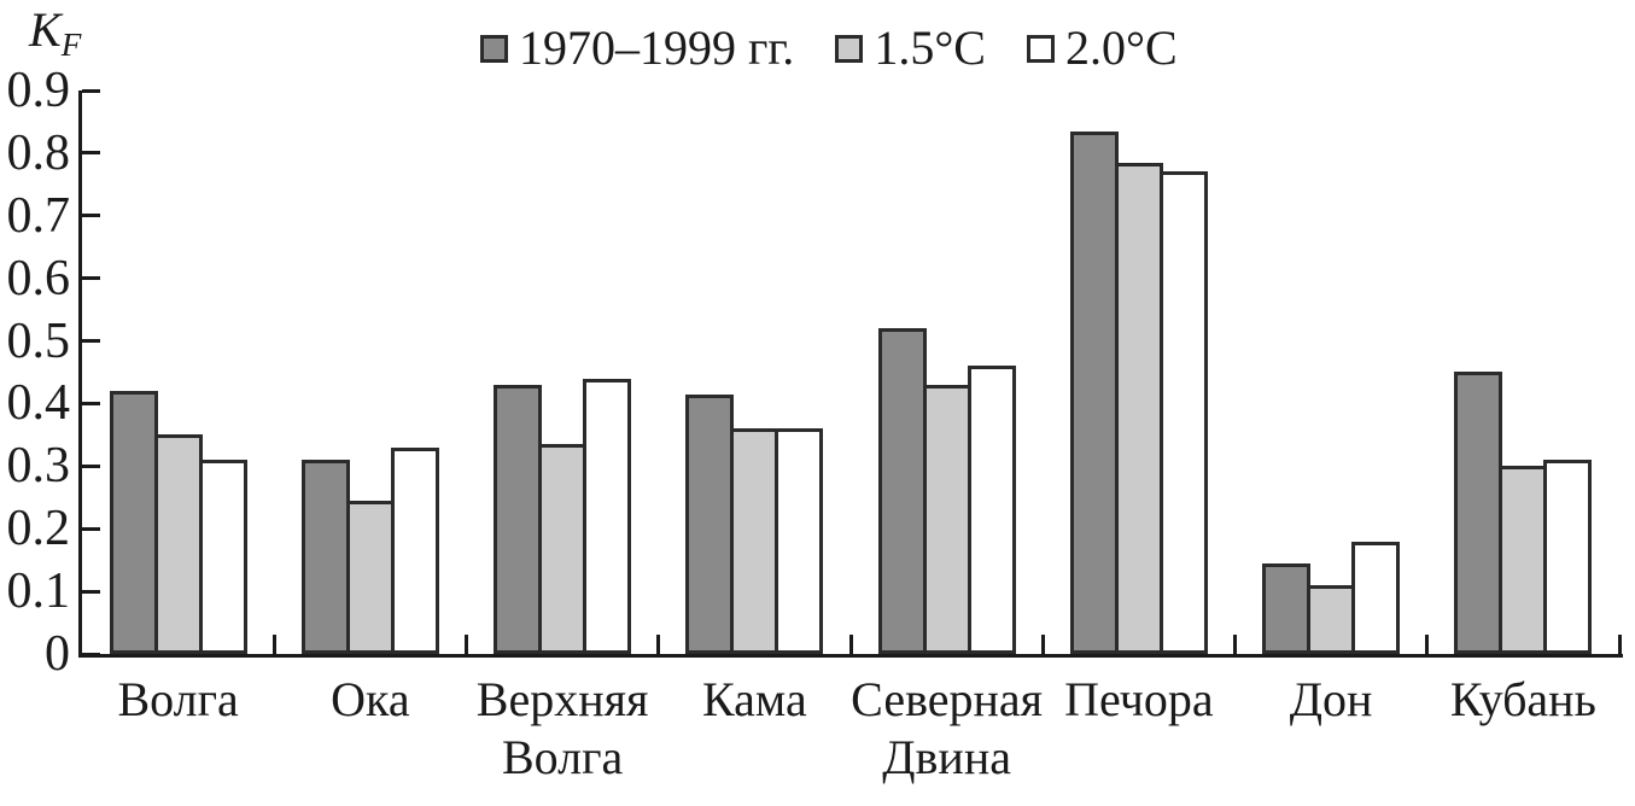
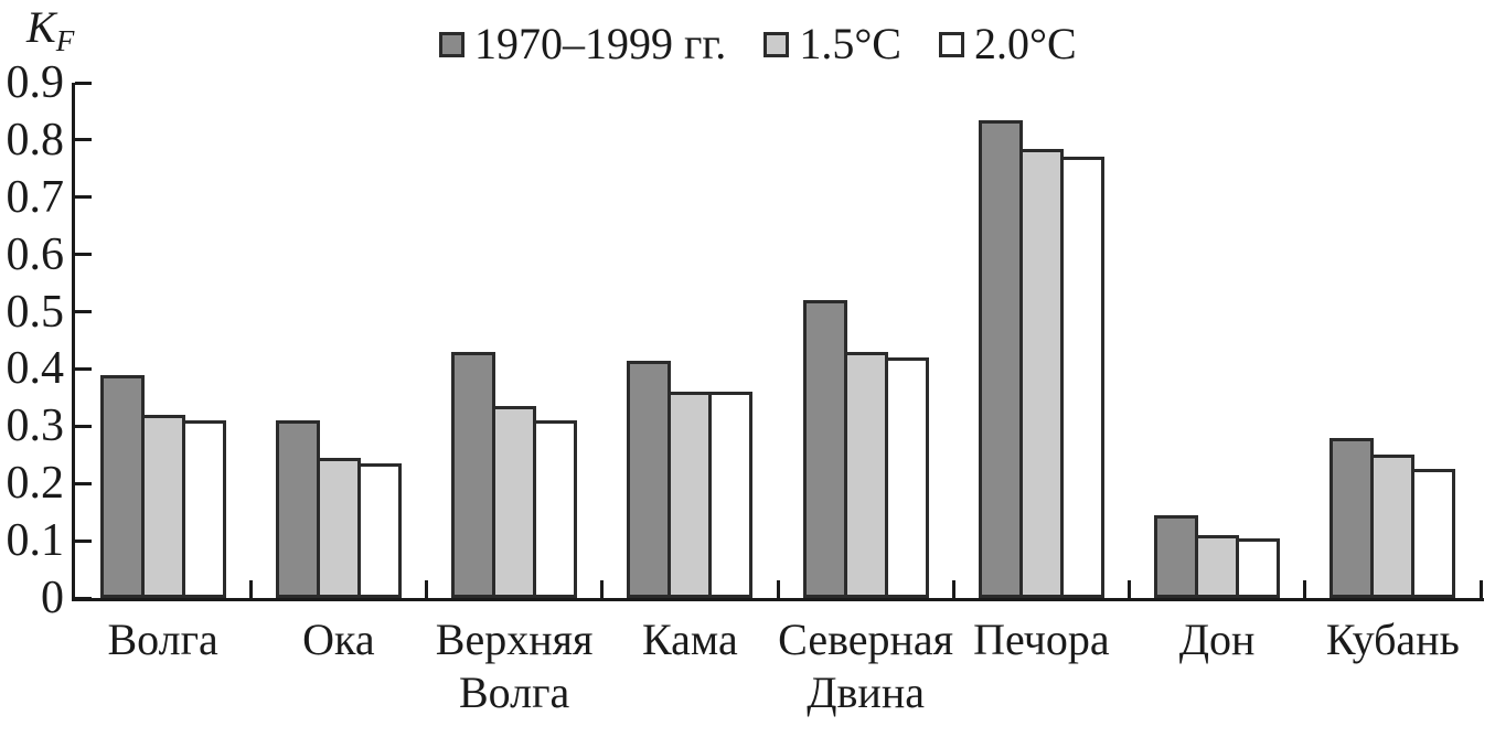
1970–1999 гг./Волга: 0.42 -> 0.39
1.5°C/Волга: 0.35 -> 0.32
2.0°C/Ока: 0.33 -> 0.23
2.0°C/Верхняя Волга: 0.44 -> 0.31
2.0°C/Северная Двина: 0.46 -> 0.42
2.0°C/Дон: 0.18 -> 0.10
1970–1999 гг./Кубань: 0.45 -> 0.28
1.5°C/Кубань: 0.30 -> 0.25
2.0°C/Кубань: 0.31 -> 0.23
